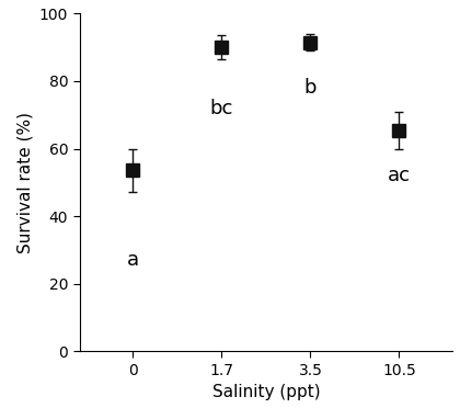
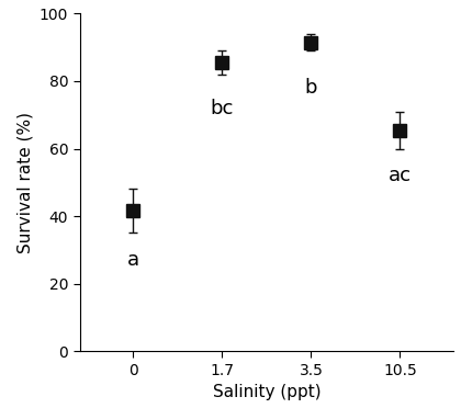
0: 53.5 -> 41.5
1.7: 90.0 -> 85.5
